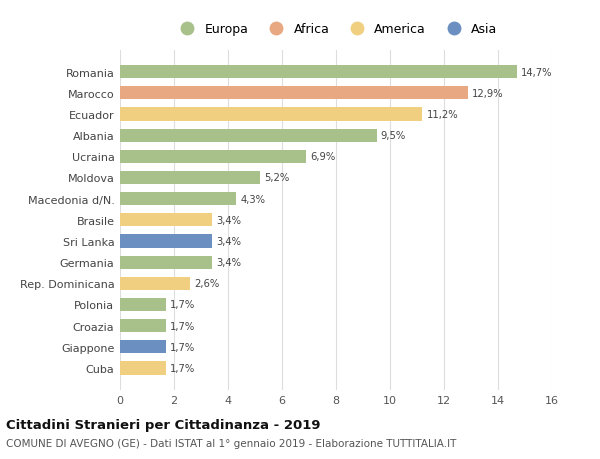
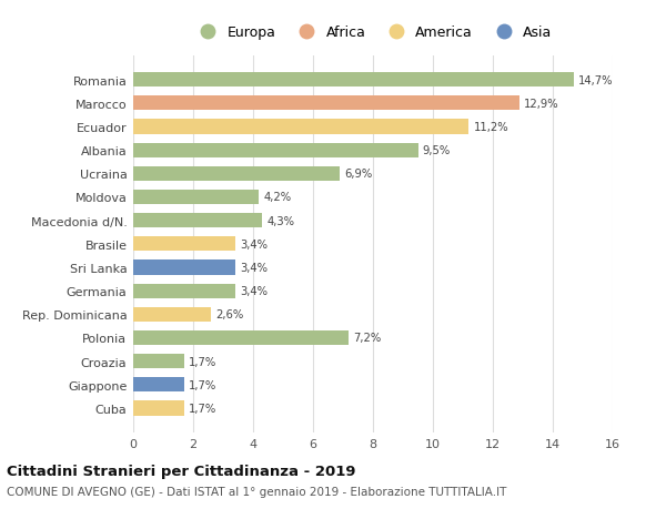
Moldova: 5,2% -> 4,2%
Polonia: 1,7% -> 7,2%
